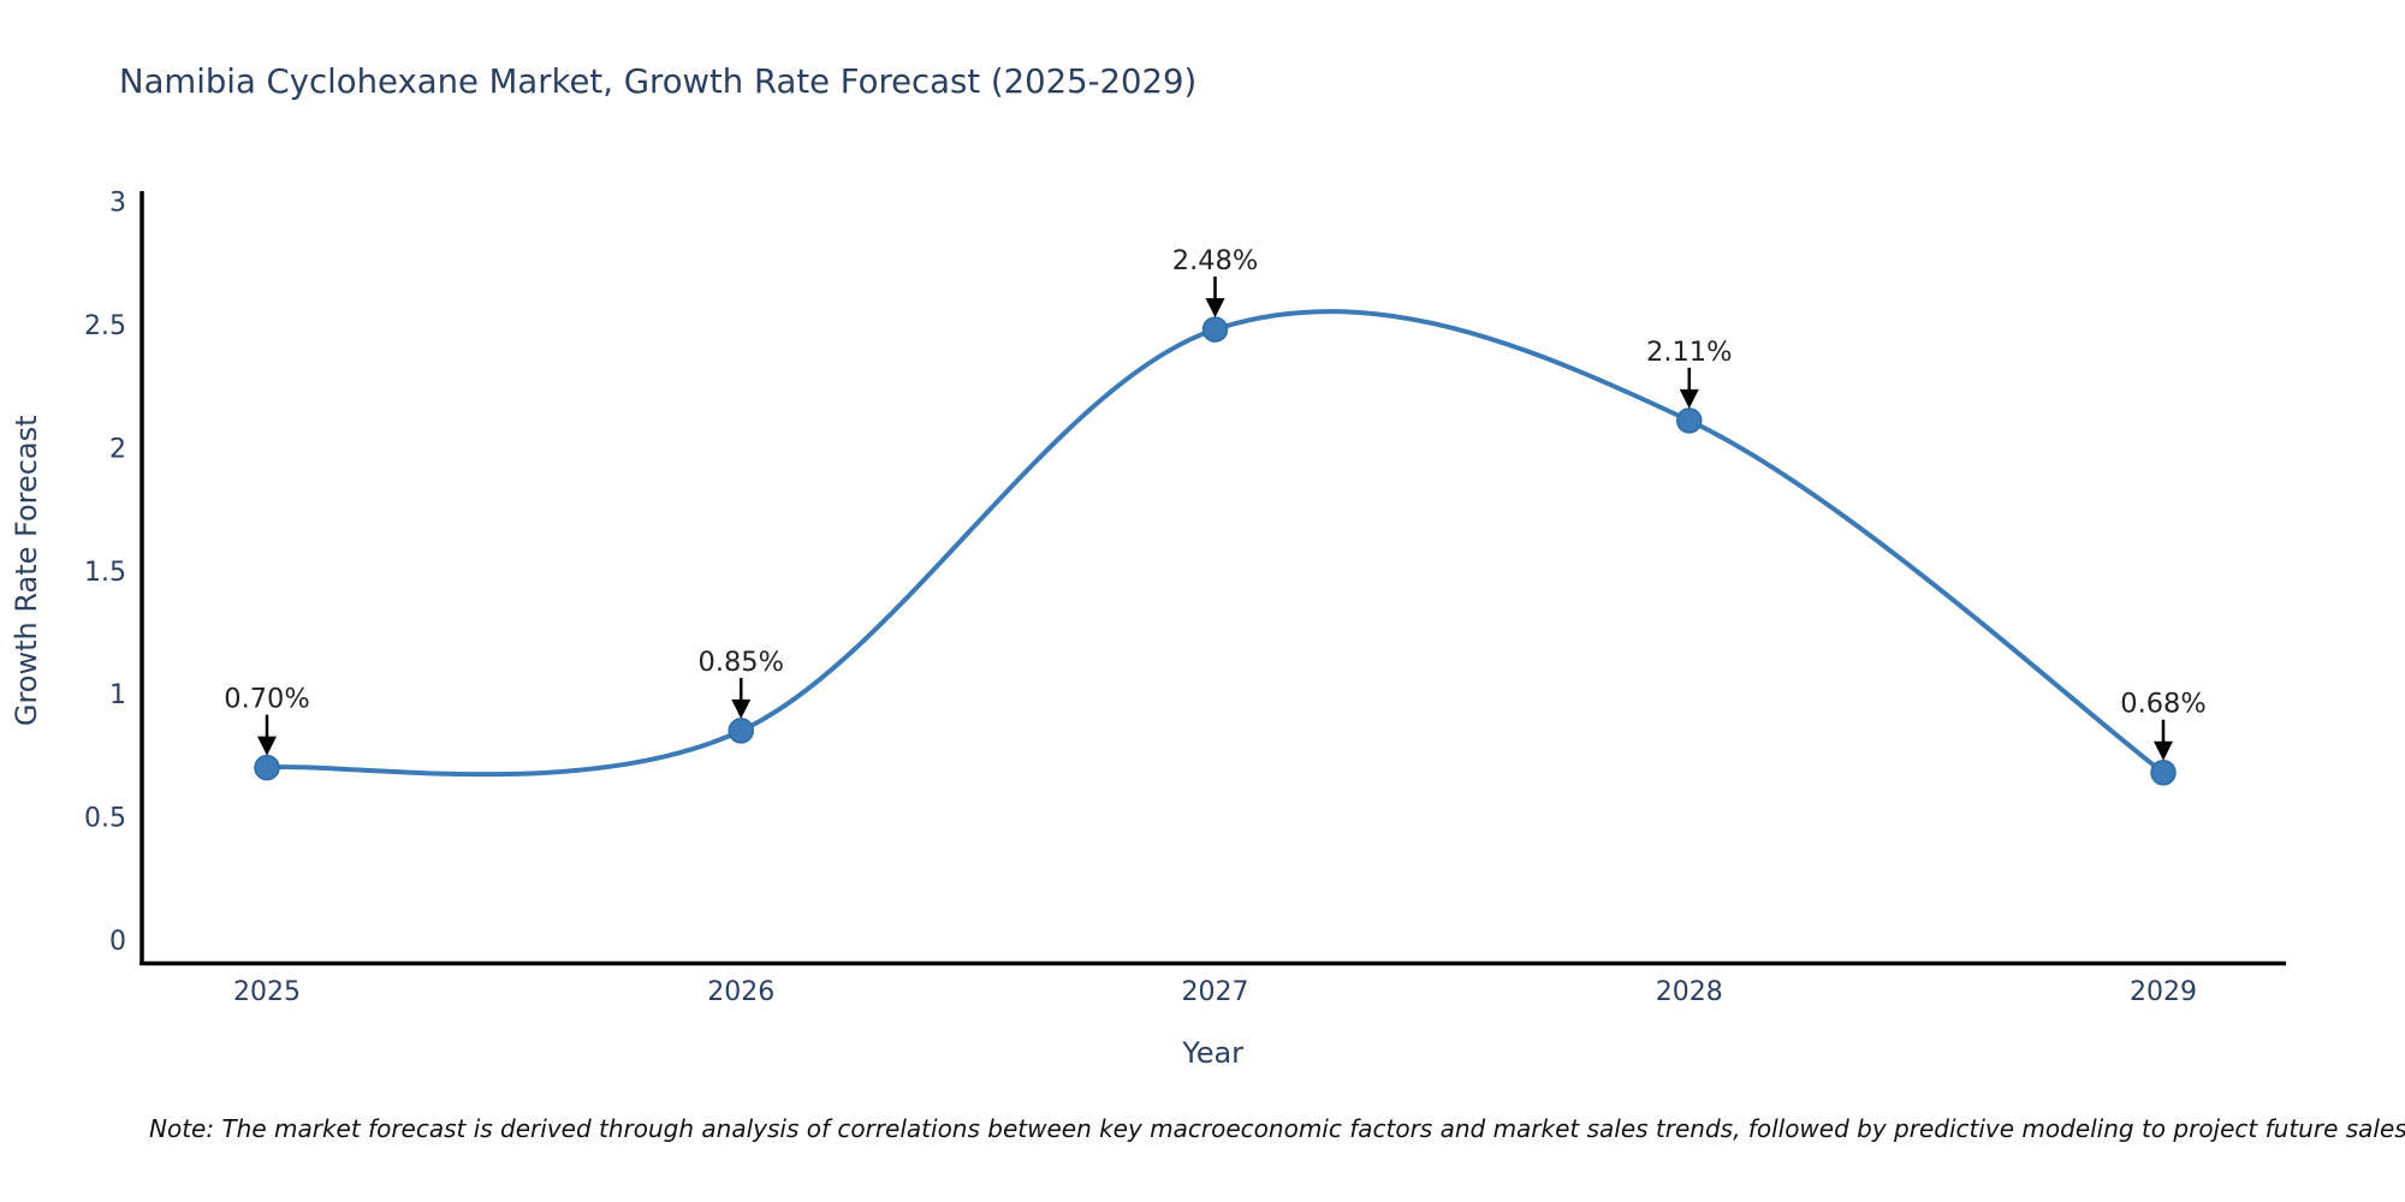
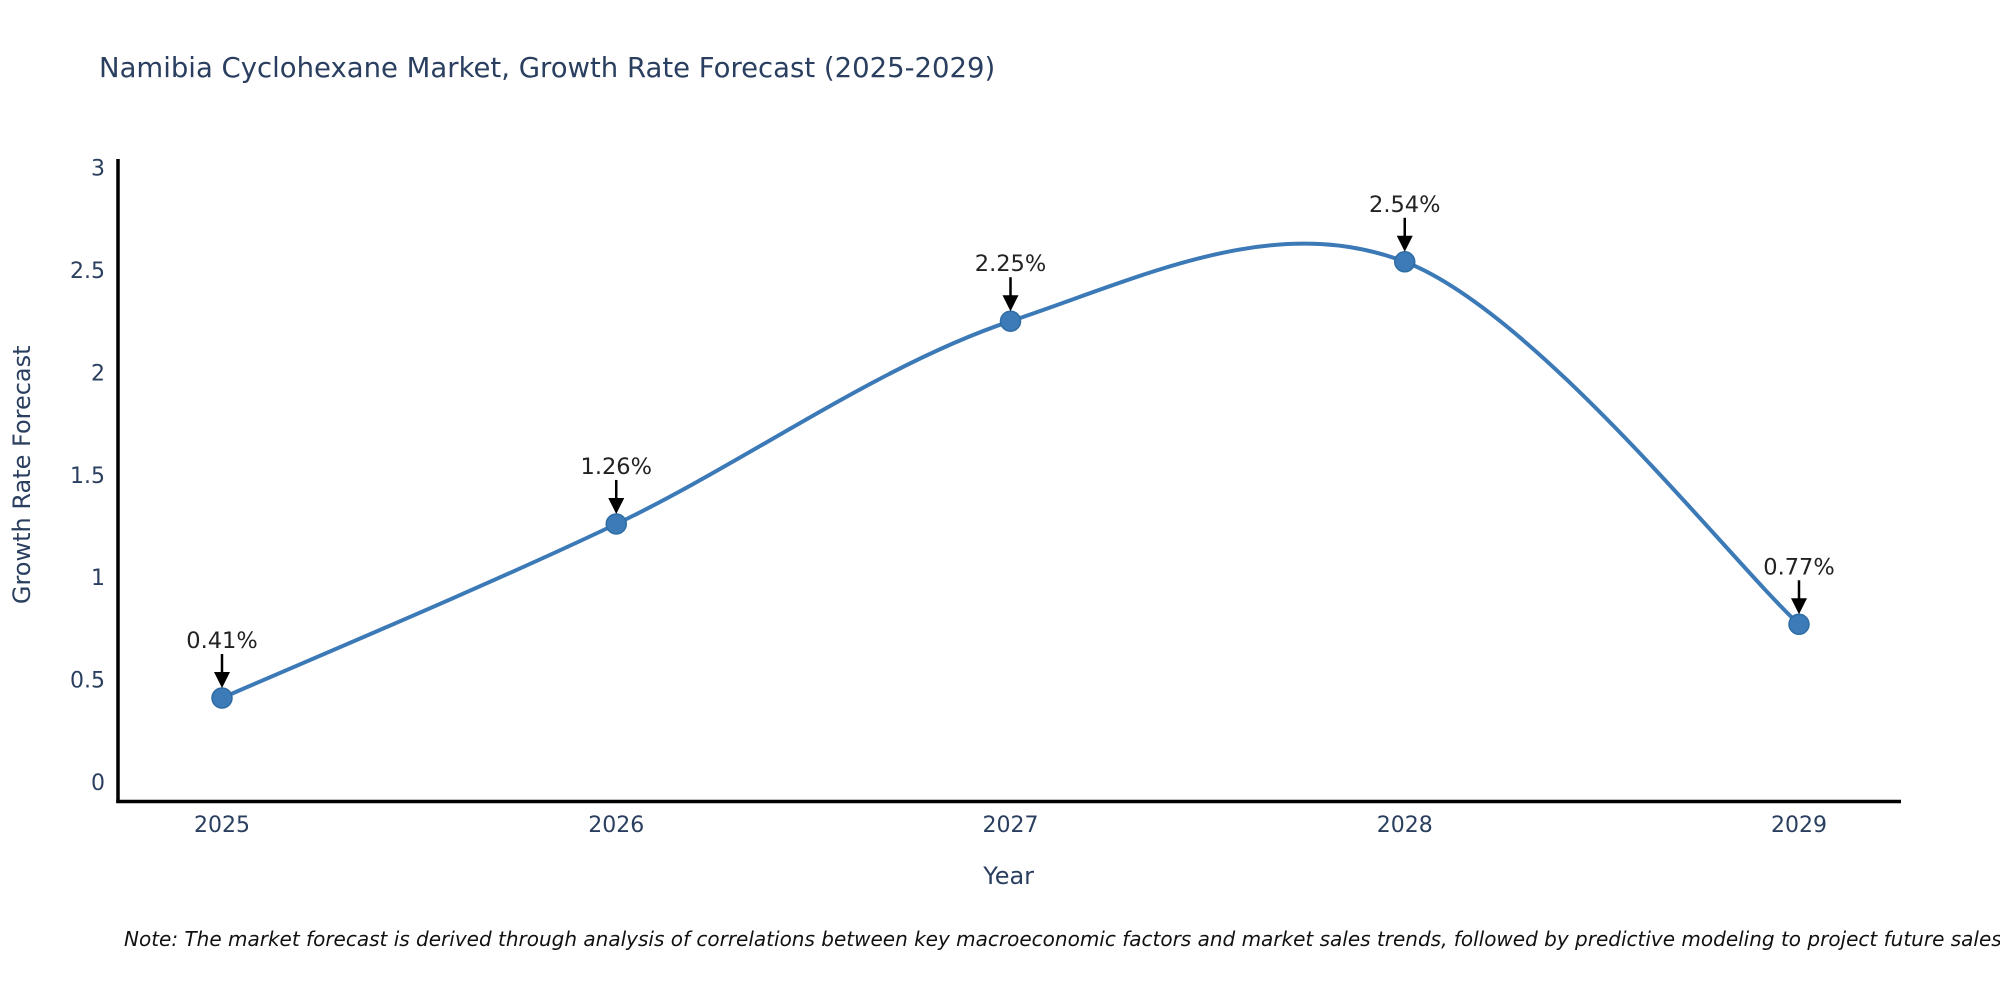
2025: 0.70% -> 0.41%
2026: 0.85% -> 1.26%
2027: 2.48% -> 2.25%
2028: 2.11% -> 2.54%
2029: 0.68% -> 0.77%
